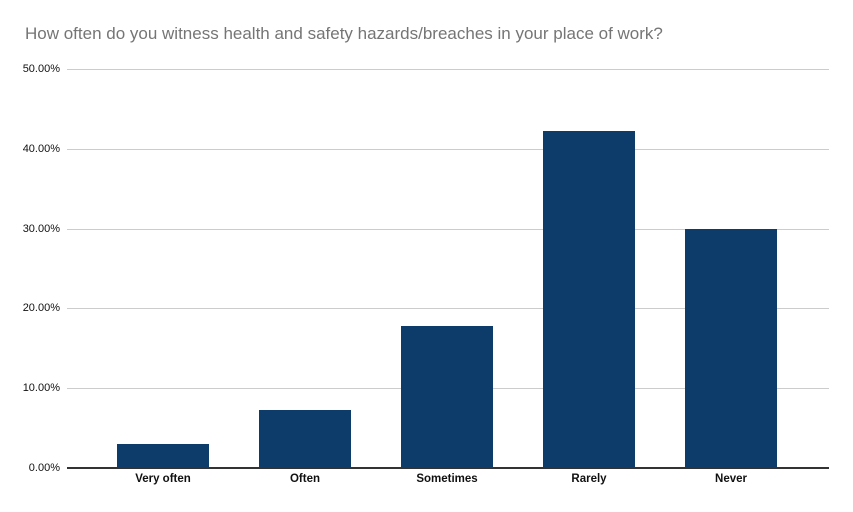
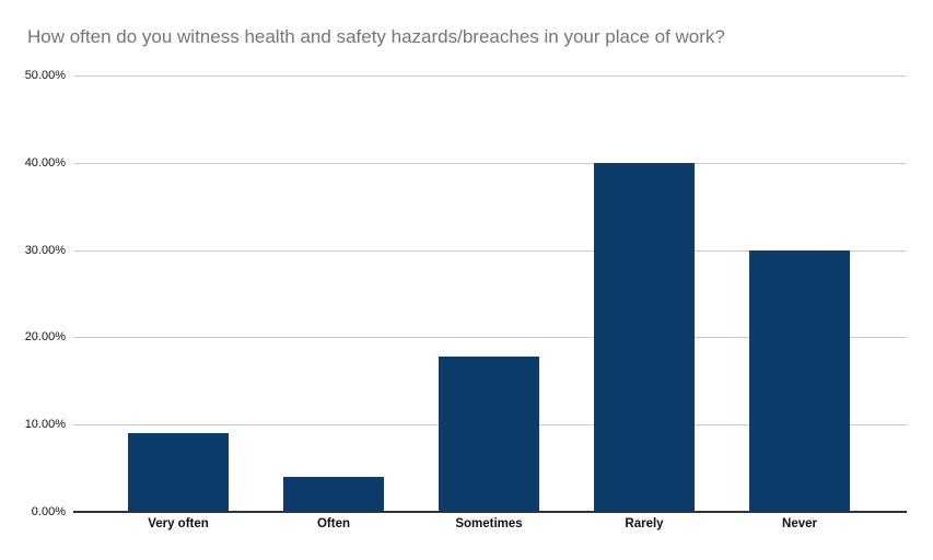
Very often: 3% -> 9%
Often: 7% -> 4%
Rarely: 42% -> 40%
